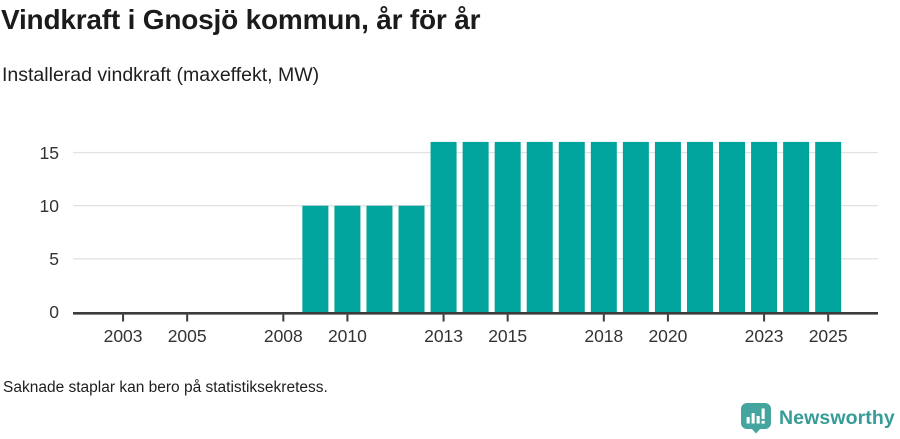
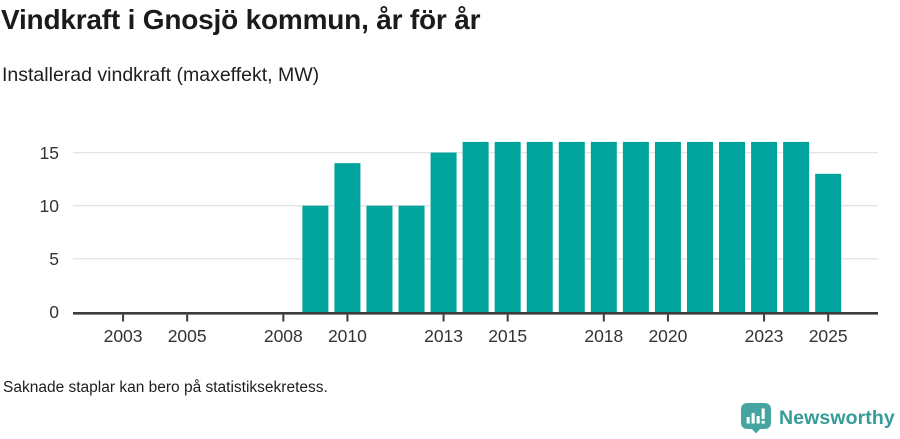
2010: 10 -> 14
2013: 16 -> 15
2025: 16 -> 13
